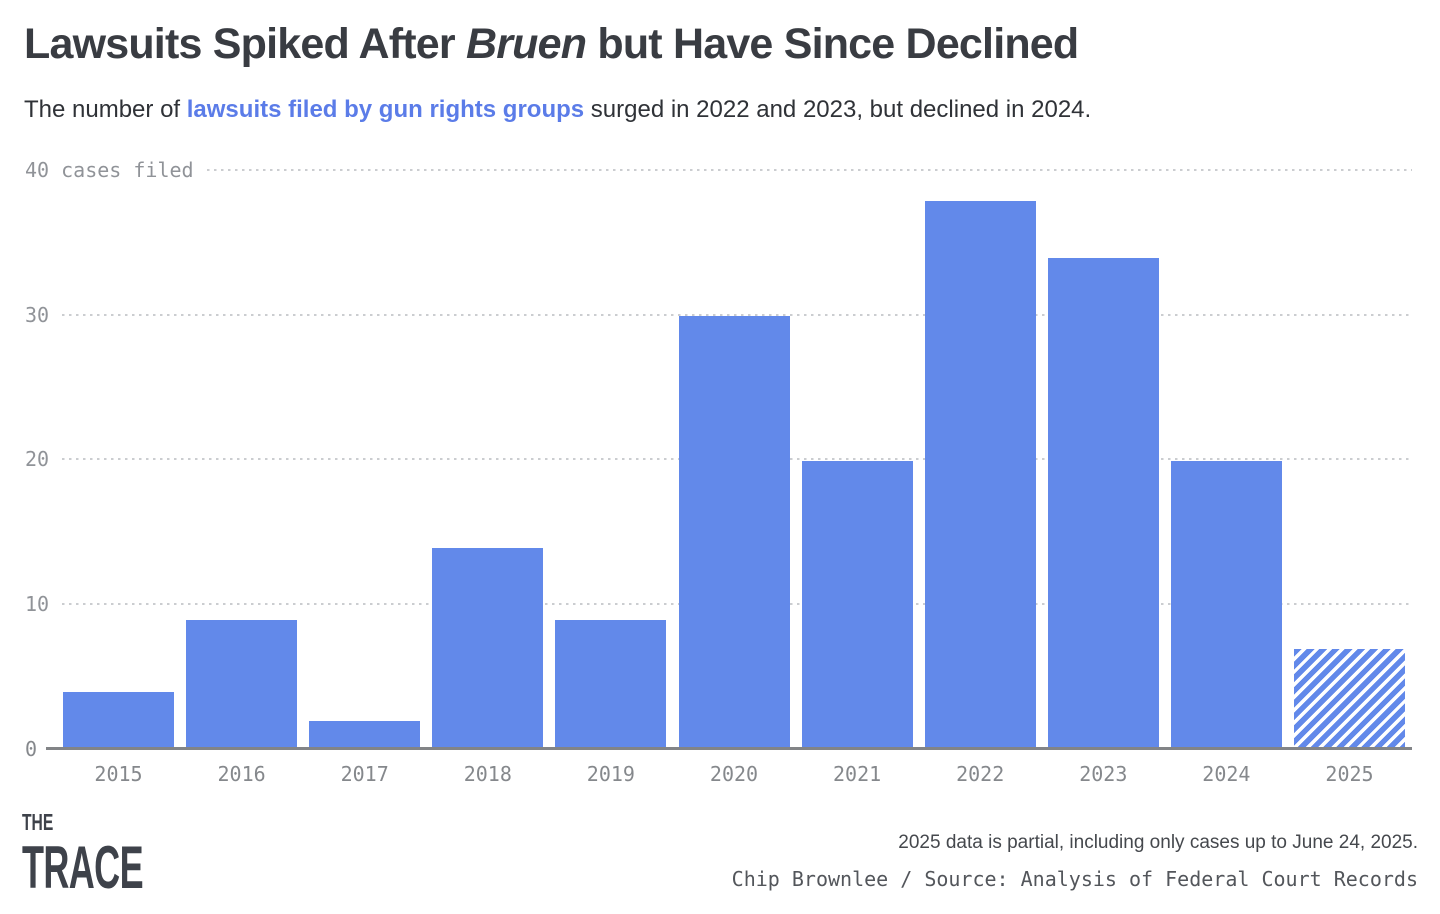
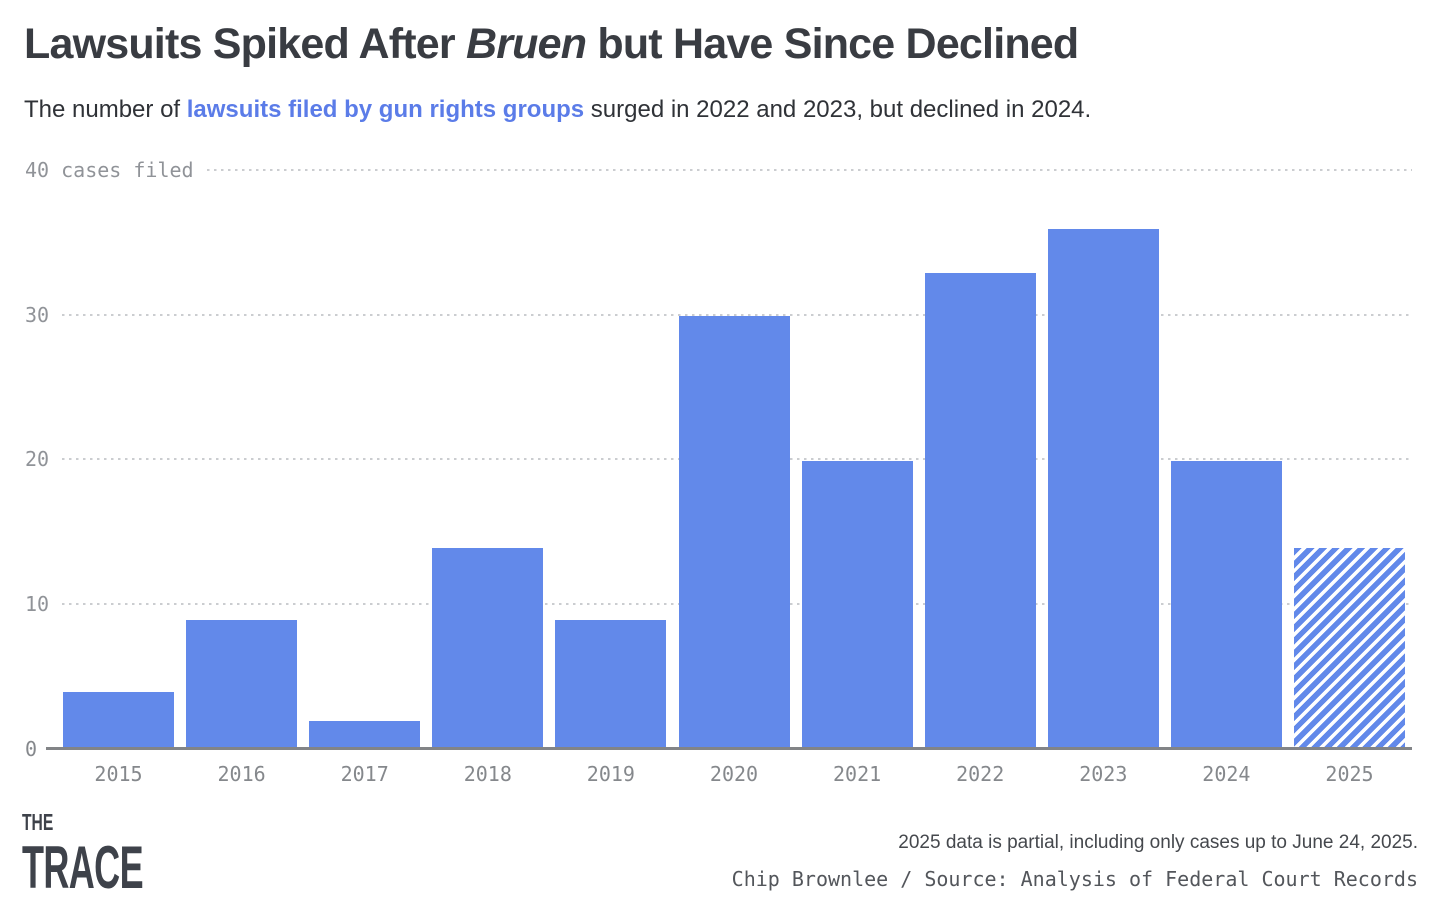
2022: 38 -> 33
2023: 34 -> 36
2025: 7 -> 14
